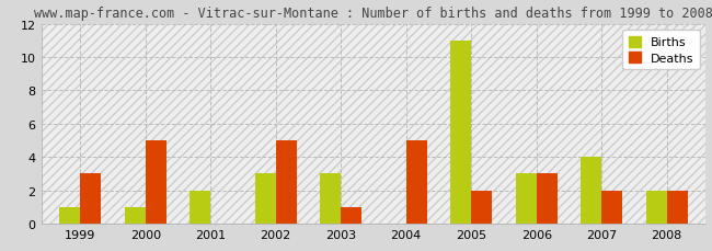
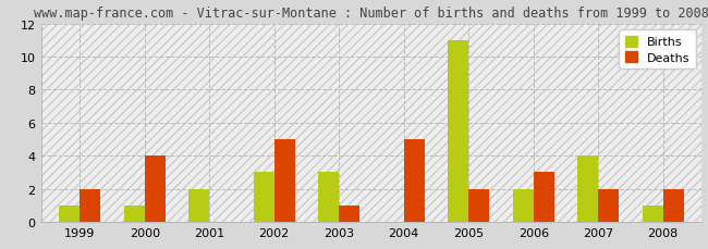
Deaths/1999: 3 -> 2
Deaths/2000: 5 -> 4
Births/2006: 3 -> 2
Births/2008: 2 -> 1
